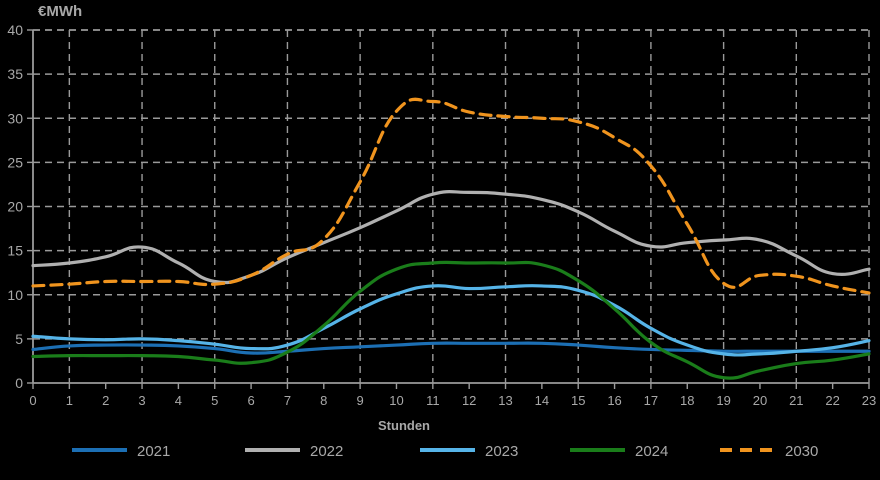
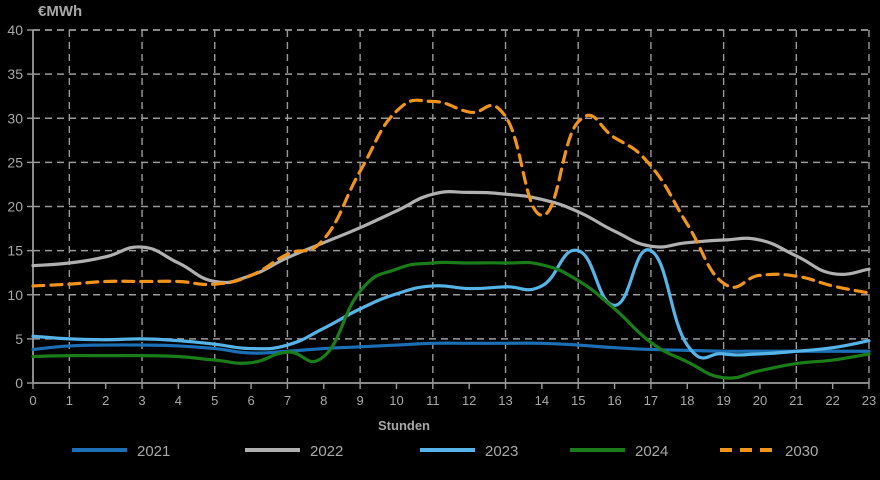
2024/8: 6 -> 3
2030/9: 23 -> 24
2030/14: 30 -> 19
2023/15: 10 -> 15
2023/17: 6 -> 15
